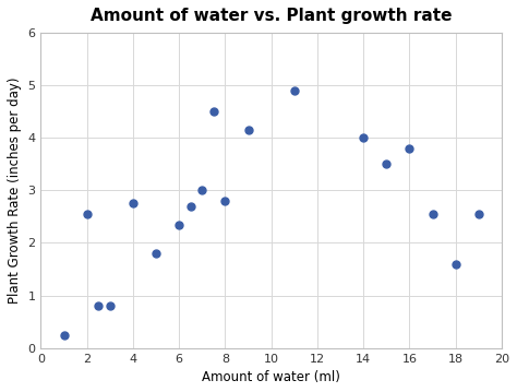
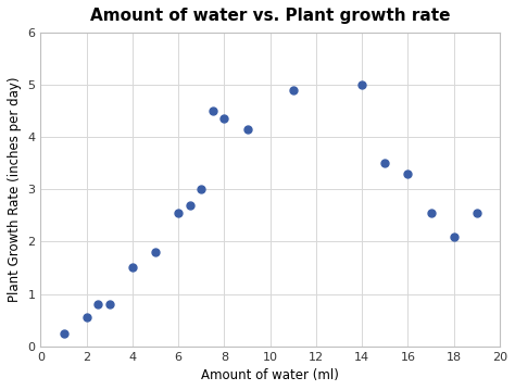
2: 2.55 -> 0.55
4: 2.75 -> 1.50
6: 2.35 -> 2.55
8: 2.80 -> 4.35
14: 4.00 -> 5.00
16: 3.80 -> 3.30
18: 1.60 -> 2.10
